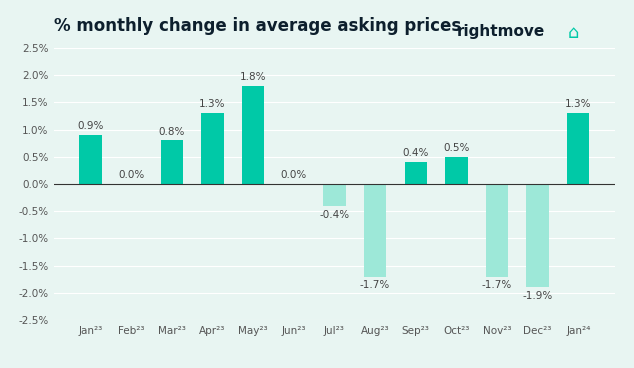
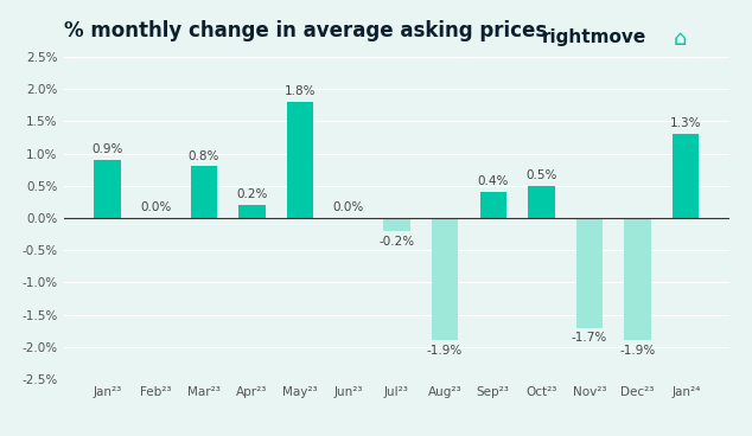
Apr²³: 1.3% -> 0.2%
Jul²³: -0.4% -> -0.2%
Aug²³: -1.7% -> -1.9%
